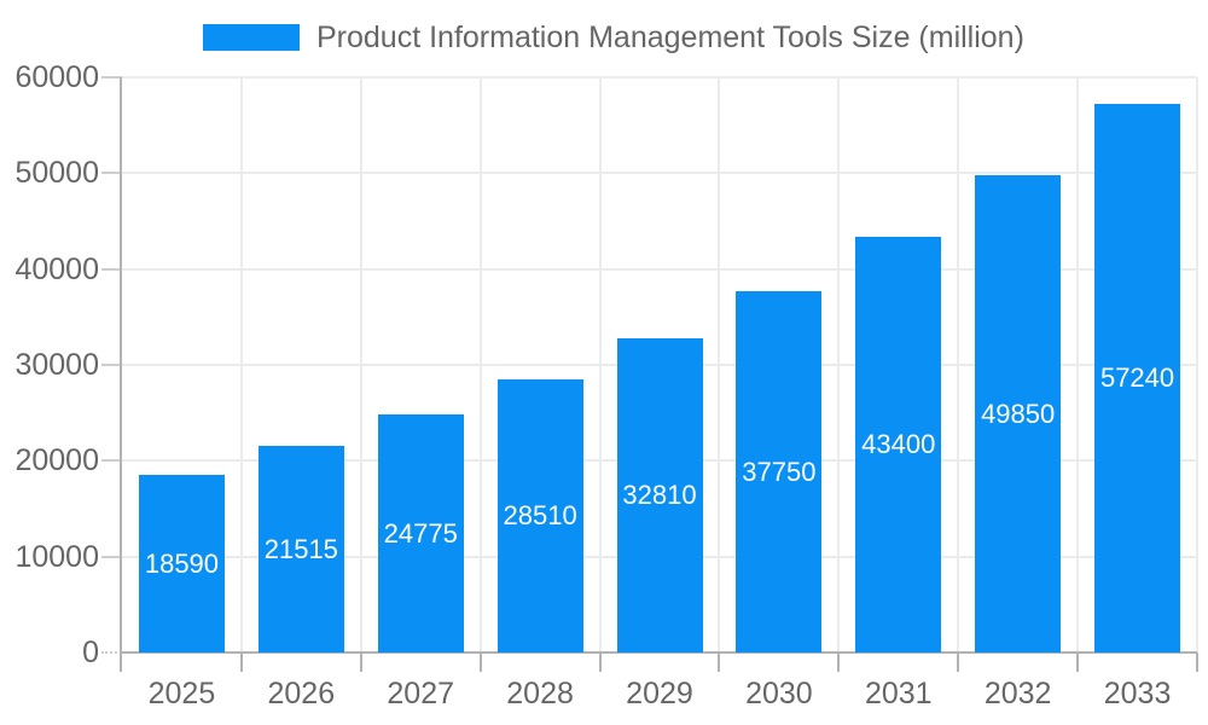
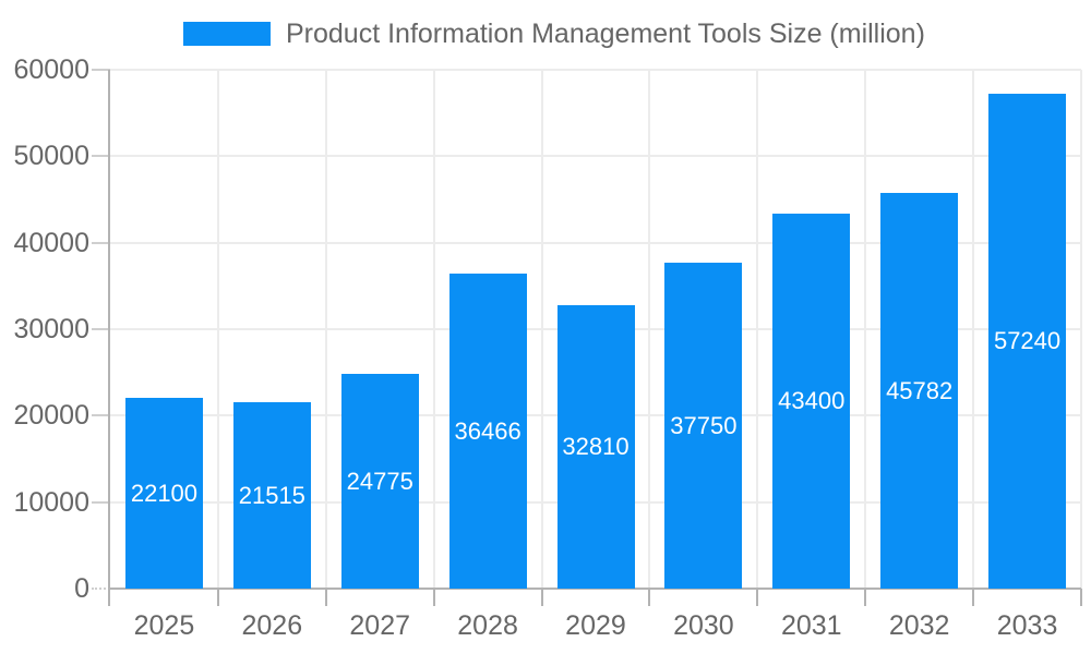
2025: 18590 -> 22100
2028: 28510 -> 36466
2032: 49850 -> 45782
